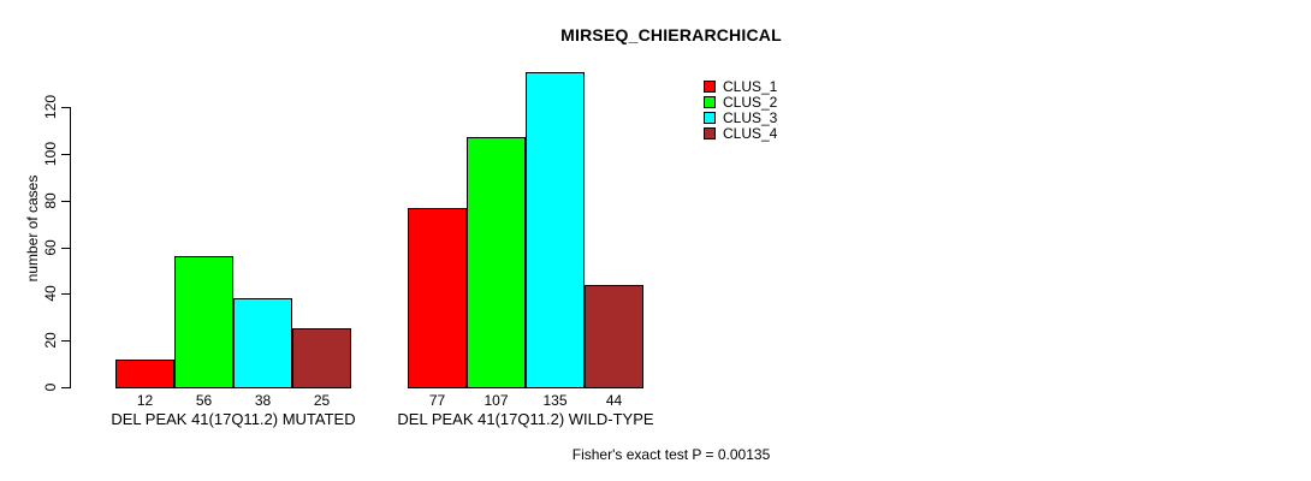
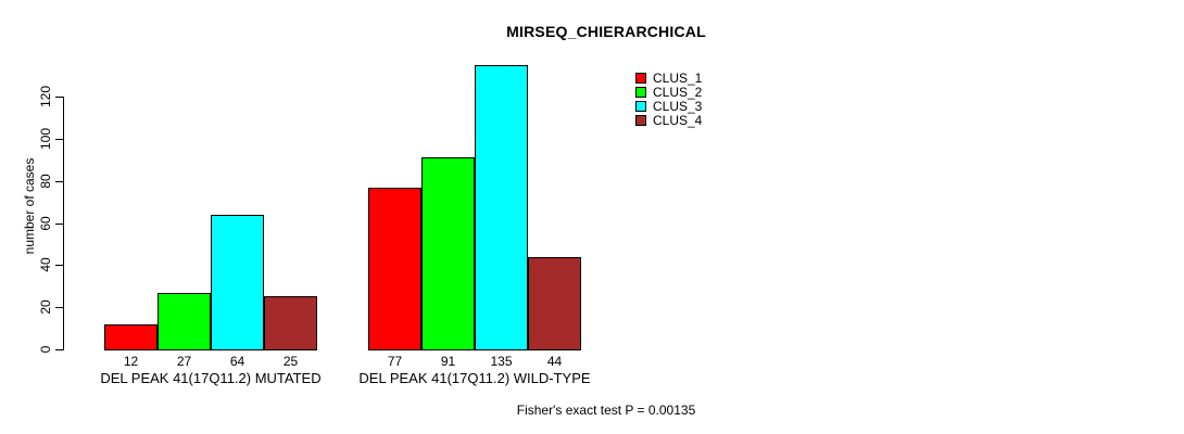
CLUS_2/DEL PEAK 41(17Q11.2) MUTATED: 56 -> 27
CLUS_3/DEL PEAK 41(17Q11.2) MUTATED: 38 -> 64
CLUS_2/DEL PEAK 41(17Q11.2) WILD-TYPE: 107 -> 91
